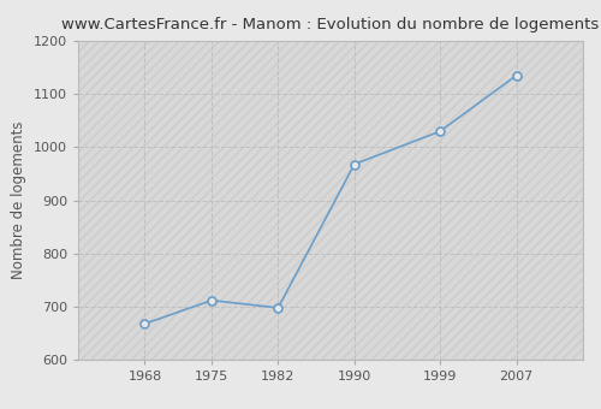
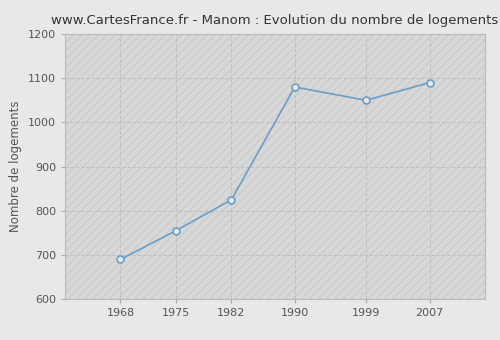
1968: 668 -> 690
1975: 712 -> 755
1982: 698 -> 825
1990: 968 -> 1080
1999: 1030 -> 1050
2007: 1135 -> 1090
